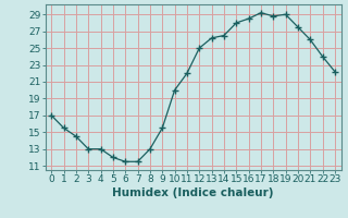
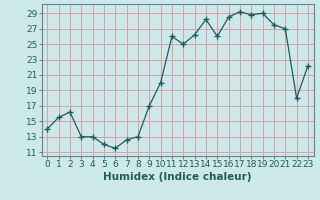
0: 17.0 -> 14.0
2: 14.5 -> 16.2
7: 11.5 -> 12.6
9: 15.5 -> 17.0
11: 22.0 -> 26.0
14: 26.5 -> 28.2
15: 28.0 -> 26.0
21: 26.0 -> 27.0
22: 24.0 -> 18.0
